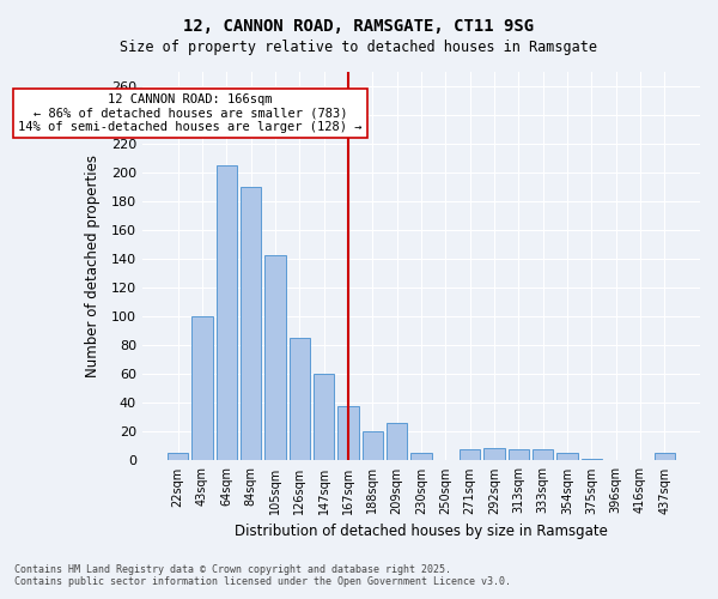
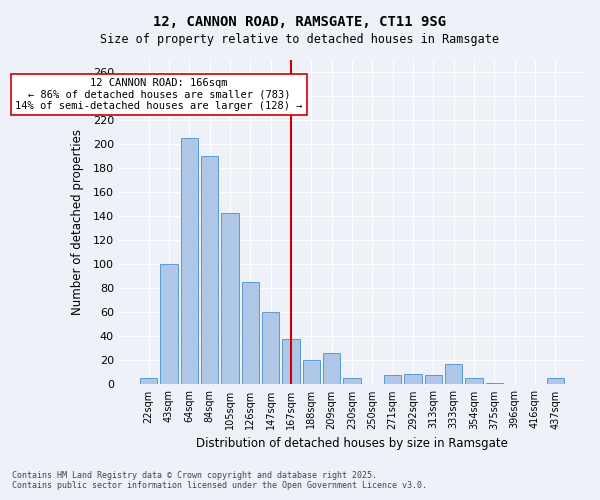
333sqm: 8 -> 17
